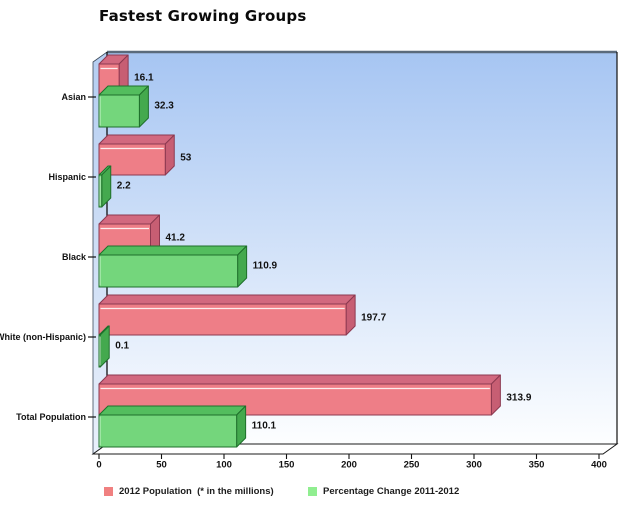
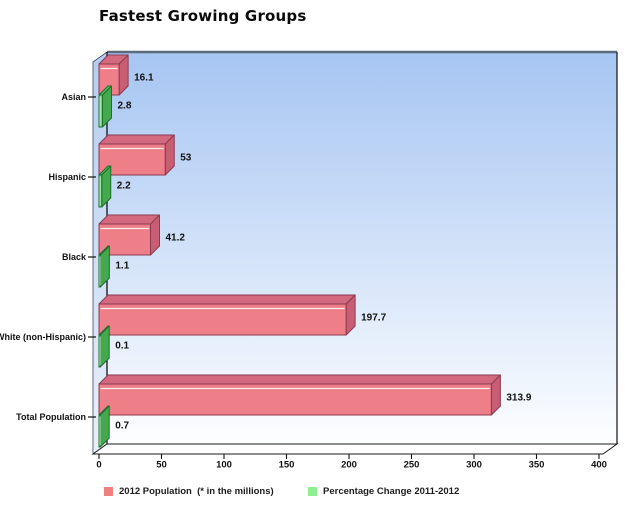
Percentage Change 2011-2012/Asian: 32.3 -> 2.8
Percentage Change 2011-2012/Black: 110.9 -> 1.1
Percentage Change 2011-2012/Total Population: 110.1 -> 0.7
